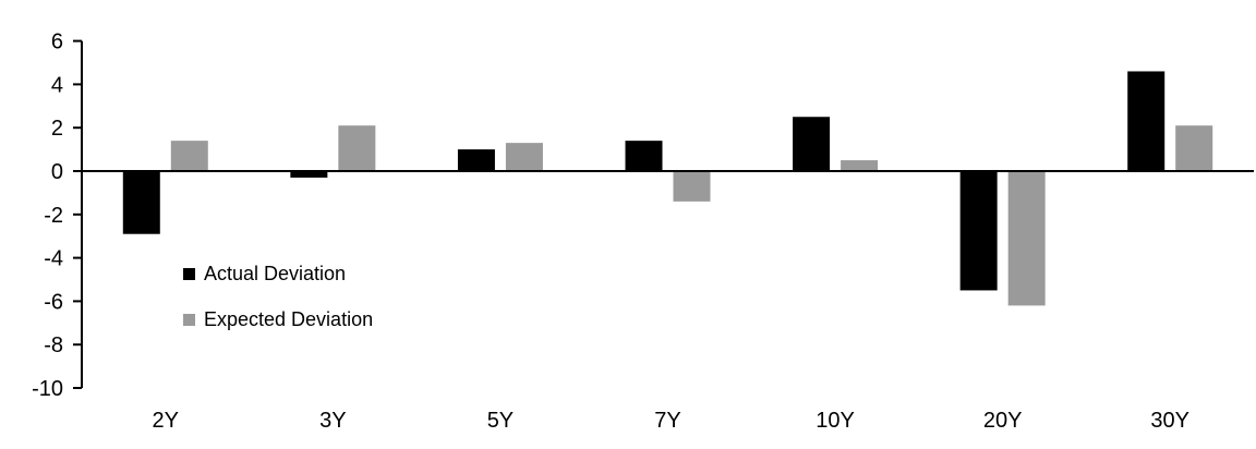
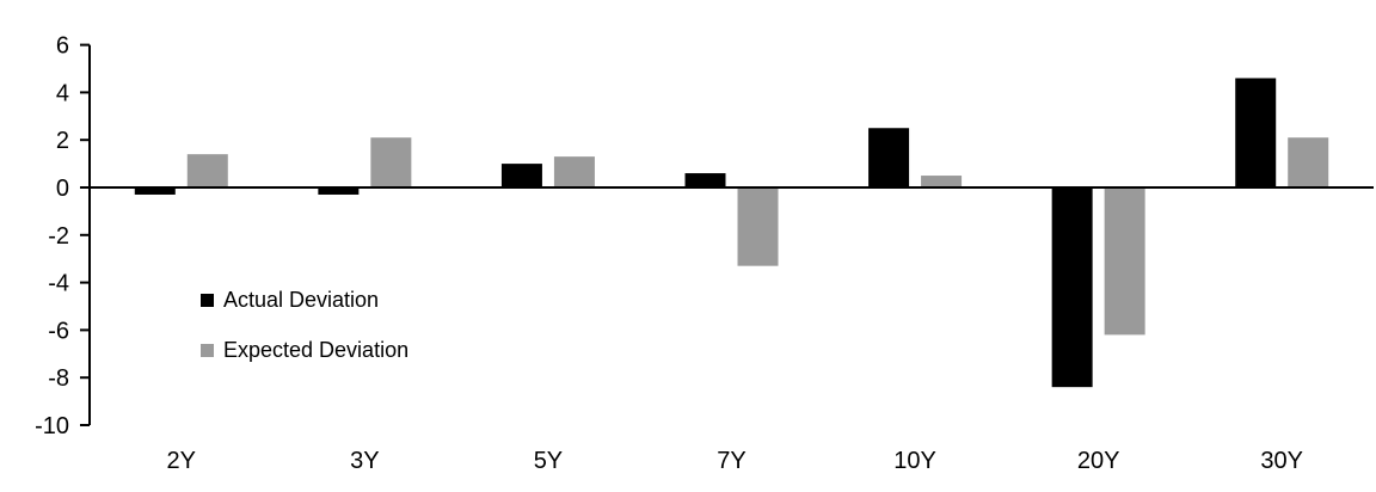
Actual Deviation/2Y: -2.9 -> -0.3
Actual Deviation/7Y: 1.4 -> 0.6
Expected Deviation/7Y: -1.4 -> -3.3
Actual Deviation/20Y: -5.5 -> -8.4
